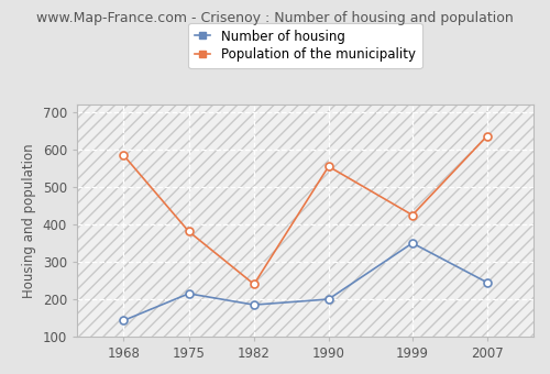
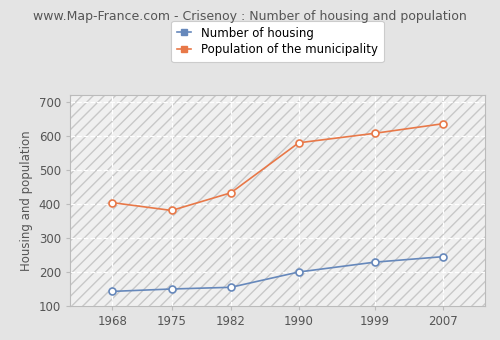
Population of the municipality/1968: 585 -> 404
Number of housing/1975: 215 -> 150
Number of housing/1982: 185 -> 155
Population of the municipality/1982: 240 -> 433
Population of the municipality/1990: 555 -> 580
Number of housing/1999: 350 -> 229
Population of the municipality/1999: 425 -> 608
